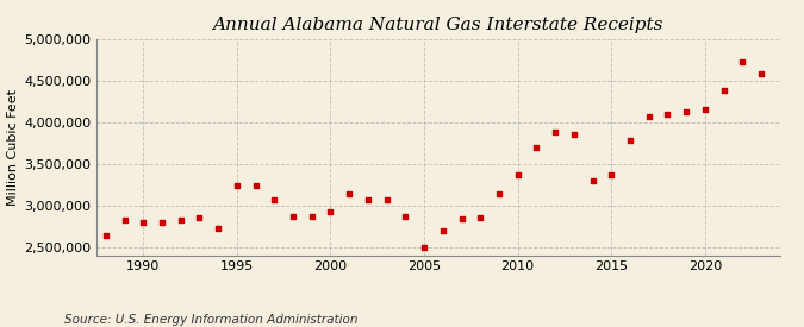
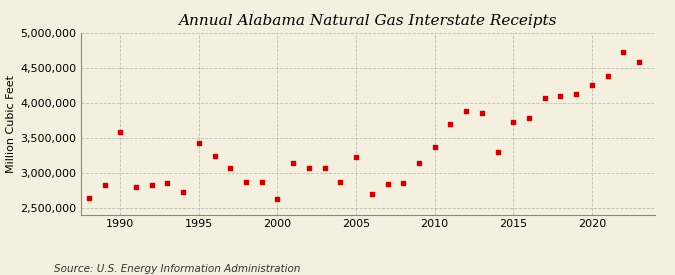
1990: 2,800,000 -> 3,580,000
1995: 3,240,000 -> 3,420,000
2000: 2,920,000 -> 2,620,000
2005: 2,490,000 -> 3,220,000
2015: 3,360,000 -> 3,720,000
2020: 4,150,000 -> 4,260,000
